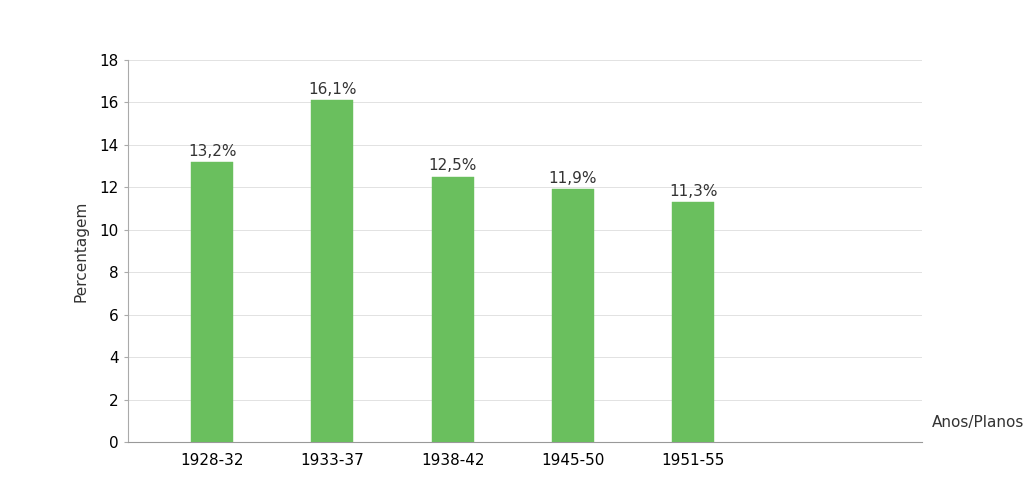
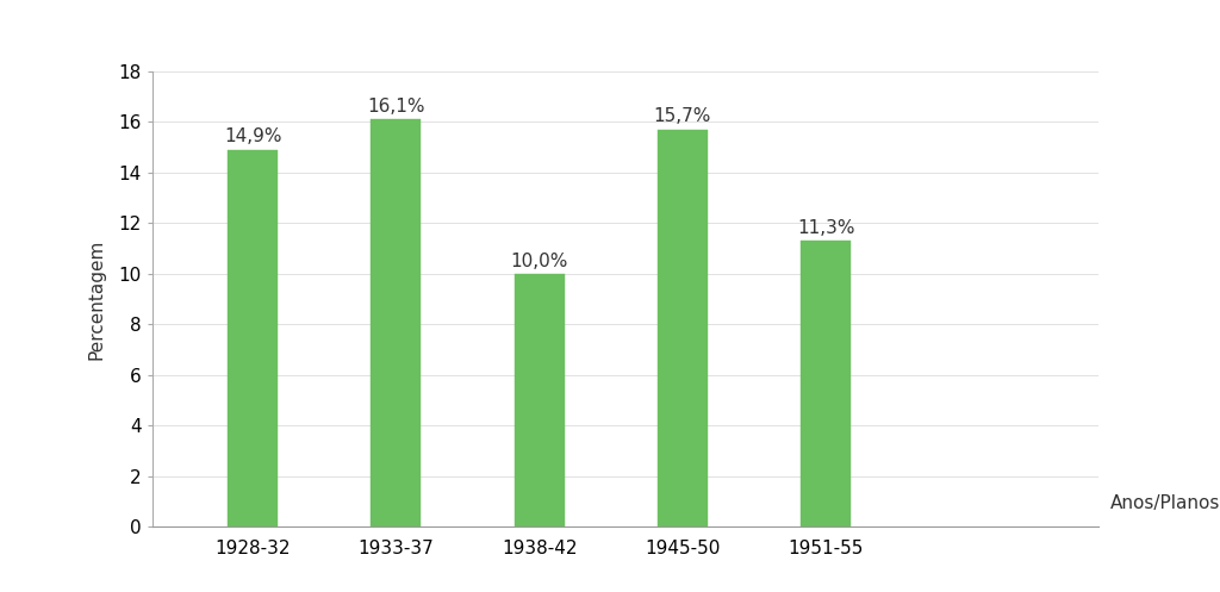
1928-32: 13,2% -> 14,9%
1938-42: 12,5% -> 10,0%
1945-50: 11,9% -> 15,7%
